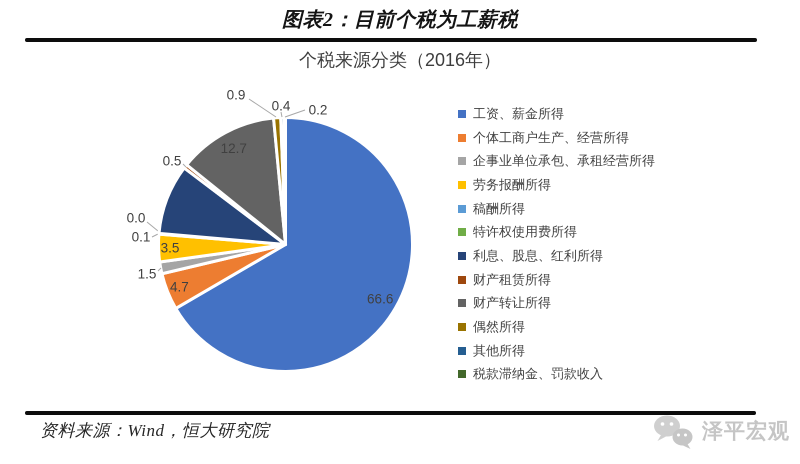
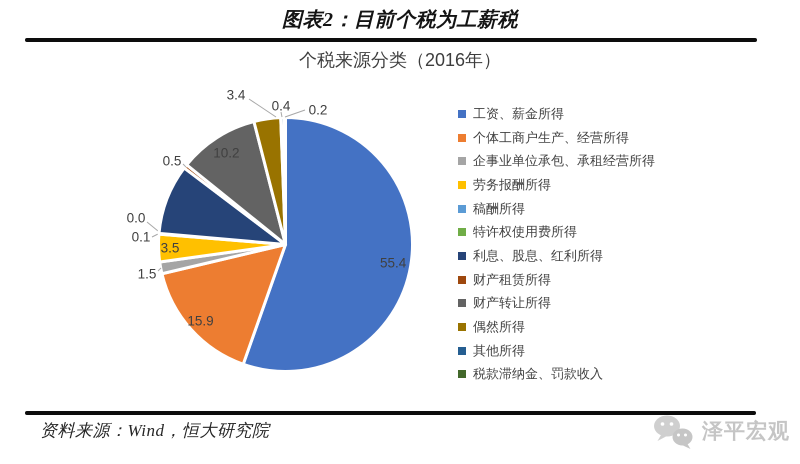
工资、薪金所得: 66.6 -> 55.4
个体工商户生产、经营所得: 4.7 -> 15.9
财产转让所得: 12.7 -> 10.2
偶然所得: 0.9 -> 3.4
